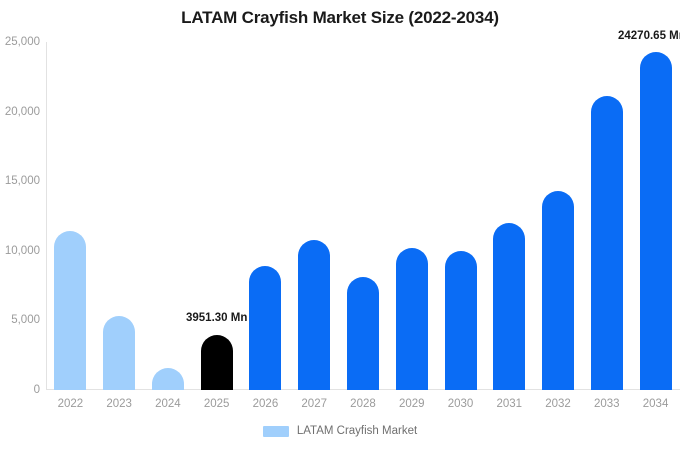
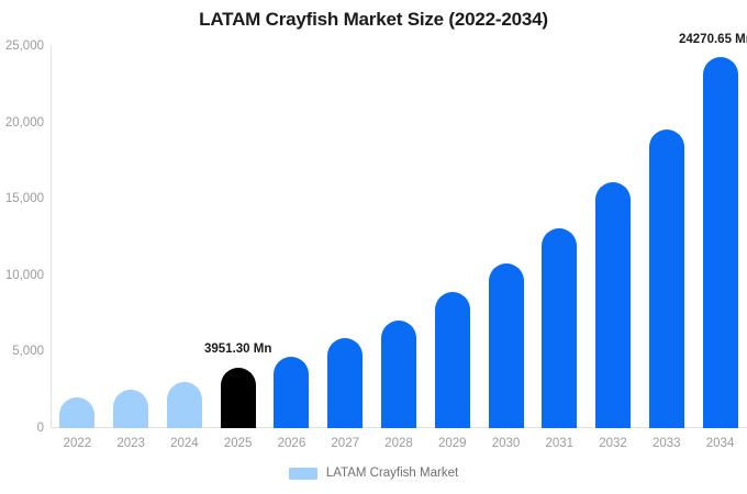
2022: 11400 -> 2000
2023: 5300 -> 2500
2024: 1600 -> 3000
2026: 8900 -> 4700
2027: 10800 -> 5900
2028: 8100 -> 7100
2029: 10200 -> 8900
2030: 10000 -> 10800
2031: 12000 -> 13100
2032: 14300 -> 16100
2033: 21100 -> 19500
